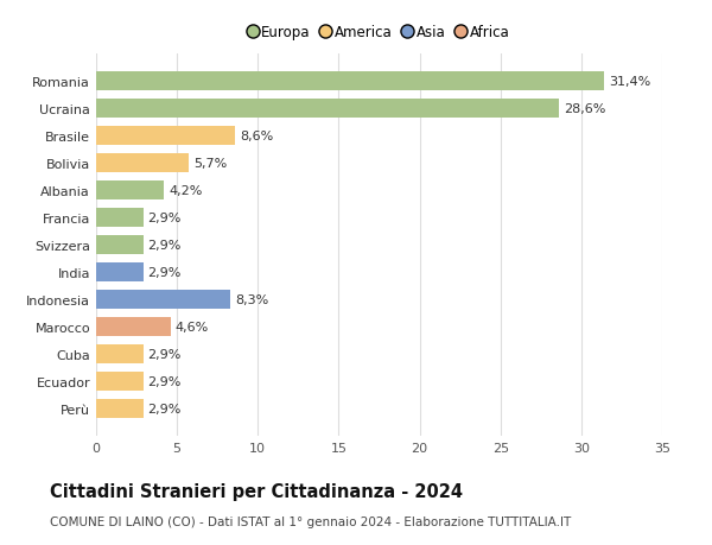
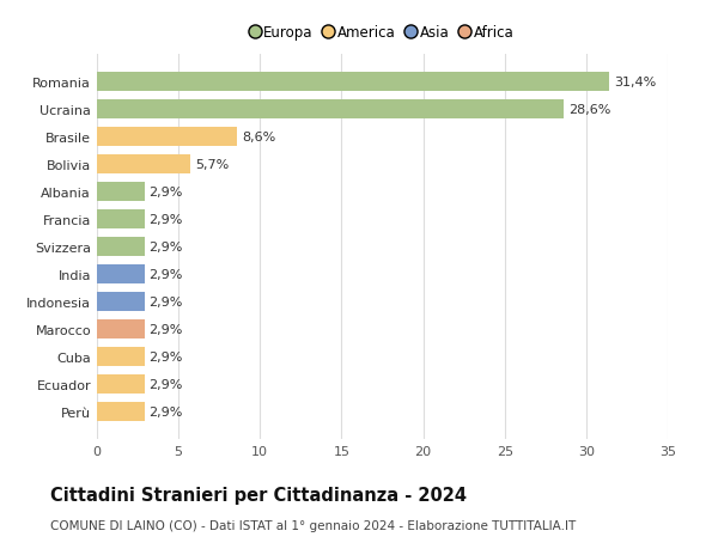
Albania: 4,2% -> 2,9%
Indonesia: 8,3% -> 2,9%
Marocco: 4,6% -> 2,9%
